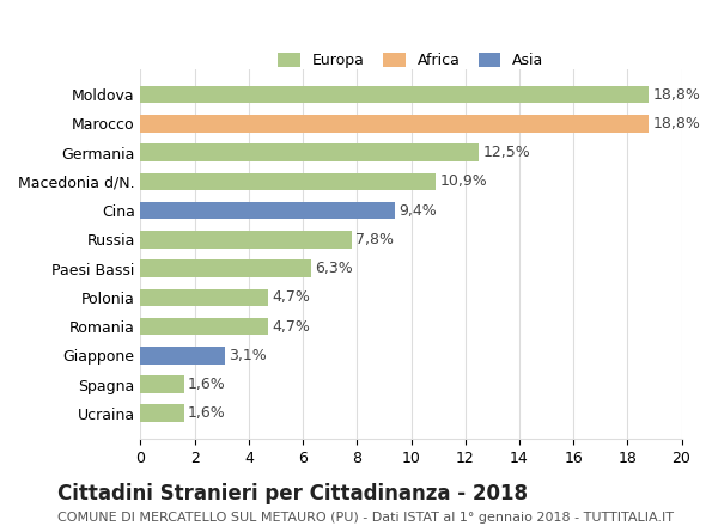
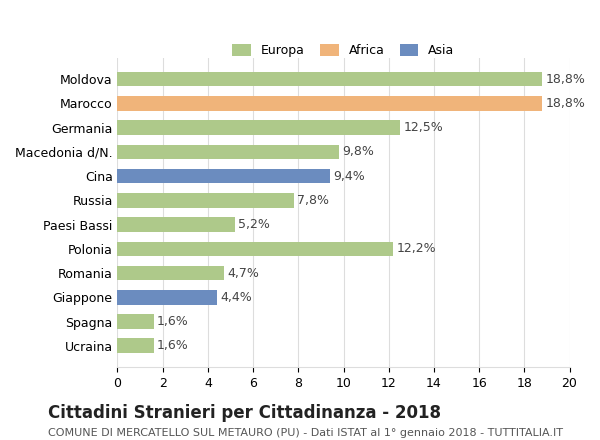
Macedonia d/N.: 10,9% -> 9,8%
Paesi Bassi: 6,3% -> 5,2%
Polonia: 4,7% -> 12,2%
Giappone: 3,1% -> 4,4%
